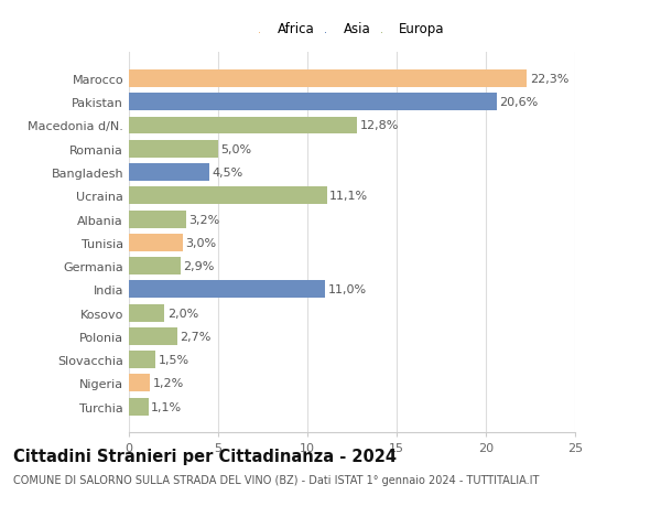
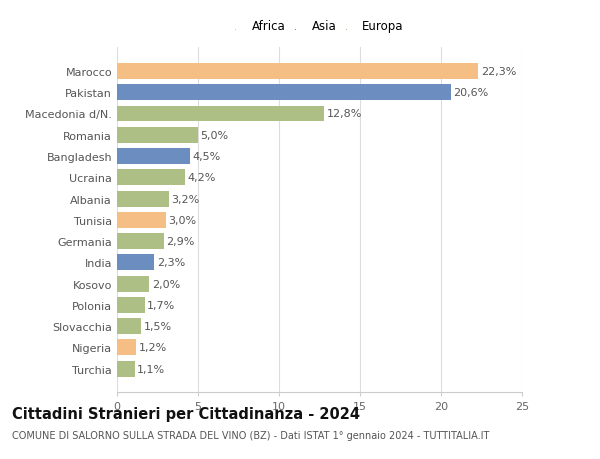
Ucraina: 11,1% -> 4,2%
India: 11,0% -> 2,3%
Polonia: 2,7% -> 1,7%
